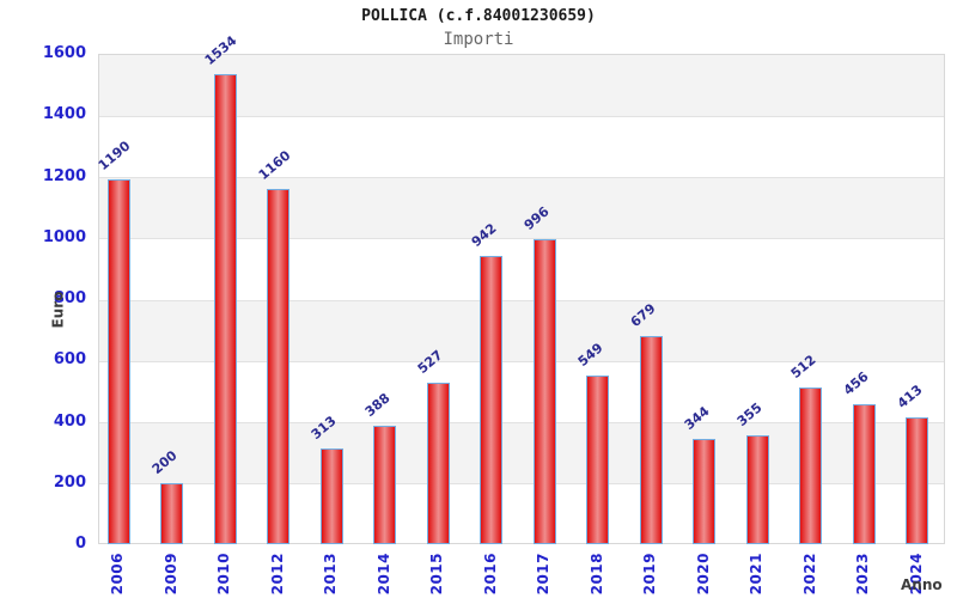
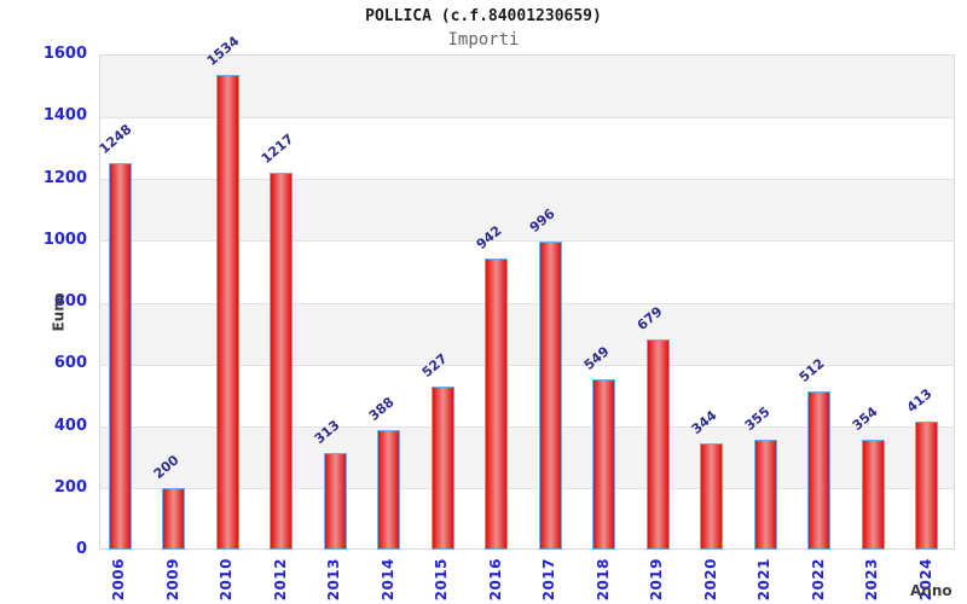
2006: 1190 -> 1248
2012: 1160 -> 1217
2023: 456 -> 354
